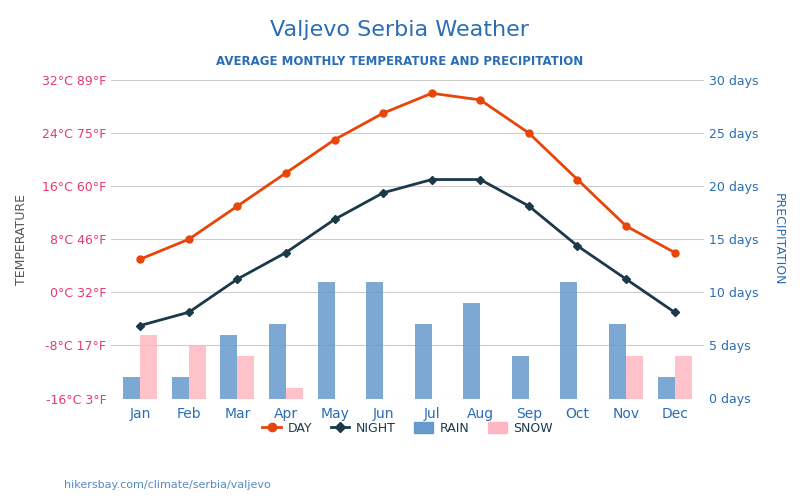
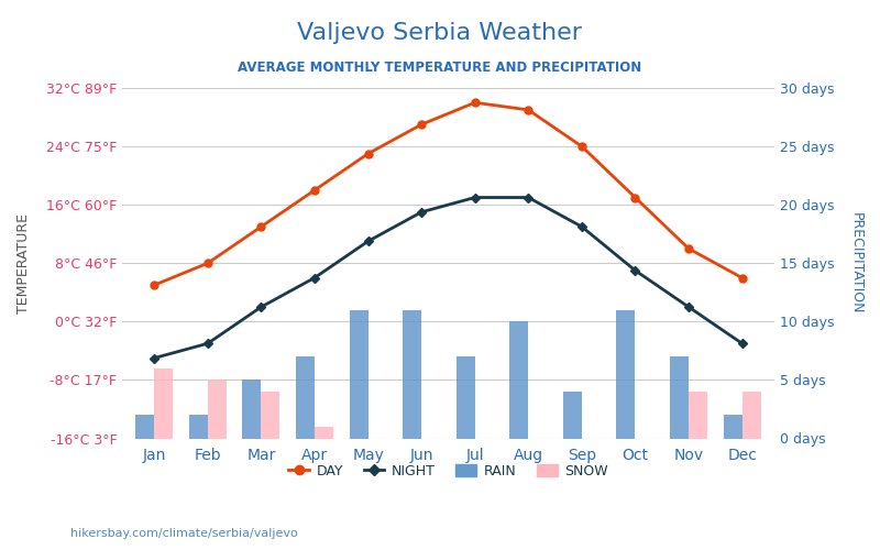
RAIN/Mar: 6 days -> 5 days
RAIN/Aug: 9 days -> 10 days
